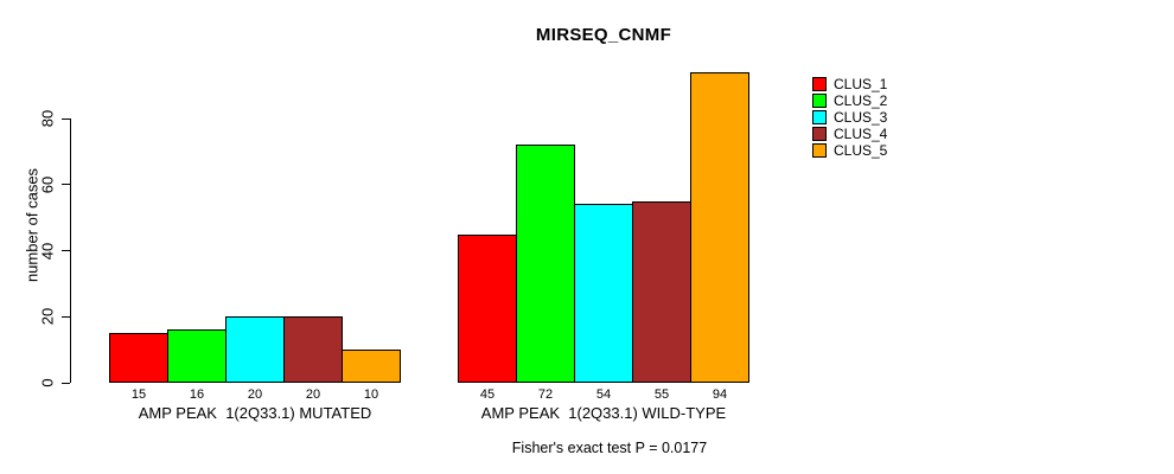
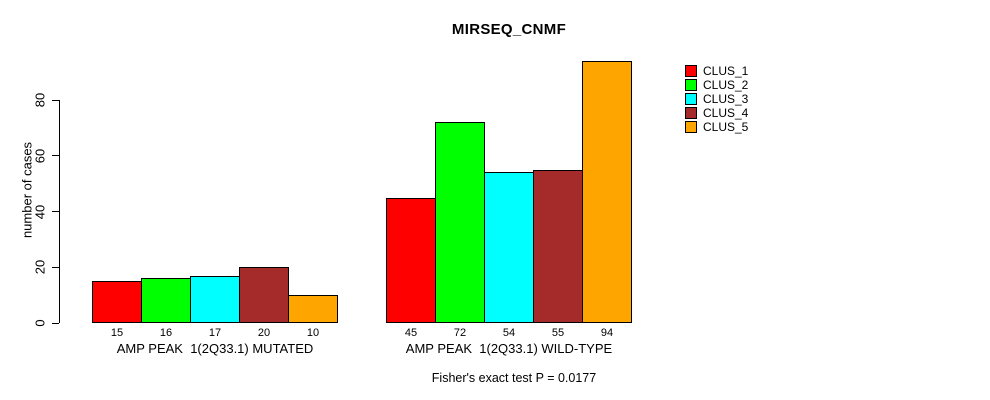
CLUS_3/AMP PEAK 1(2Q33.1) MUTATED: 20 -> 17
